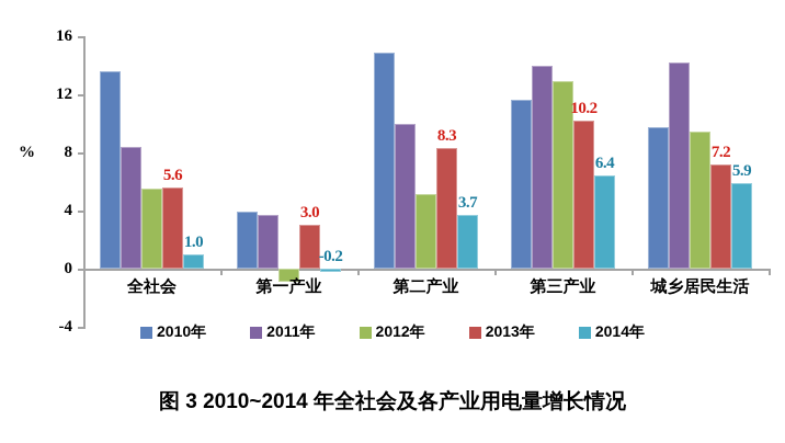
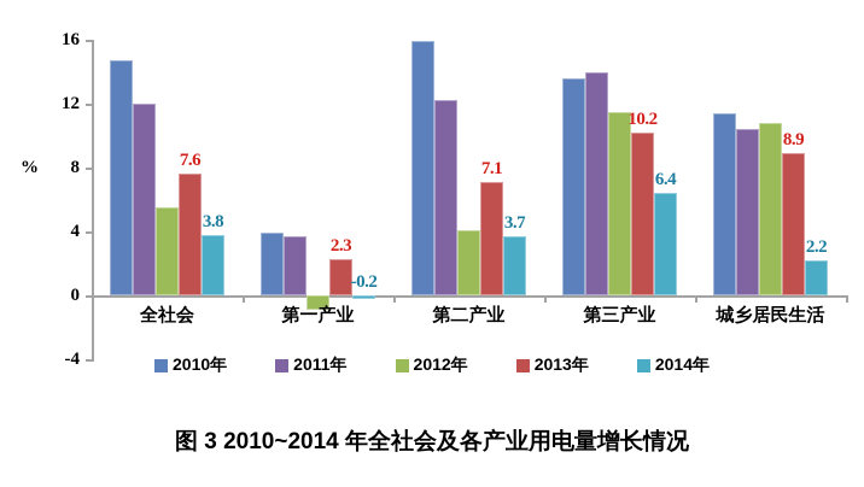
2010年/全社会: 13.6 -> 14.7
2011年/全社会: 8.4 -> 12.0
2013年/全社会: 5.6 -> 7.6
2014年/全社会: 1.0 -> 3.8
2013年/第一产业: 3.0 -> 2.3
2010年/第二产业: 14.9 -> 15.9
2011年/第二产业: 10.0 -> 12.2
2012年/第二产业: 5.1 -> 4.1
2013年/第二产业: 8.3 -> 7.1
2010年/第三产业: 11.6 -> 13.6
2012年/第三产业: 12.9 -> 11.5
2010年/城乡居民生活: 9.7 -> 11.4
2011年/城乡居民生活: 14.2 -> 10.4
2012年/城乡居民生活: 9.4 -> 10.8
2013年/城乡居民生活: 7.2 -> 8.9
2014年/城乡居民生活: 5.9 -> 2.2
